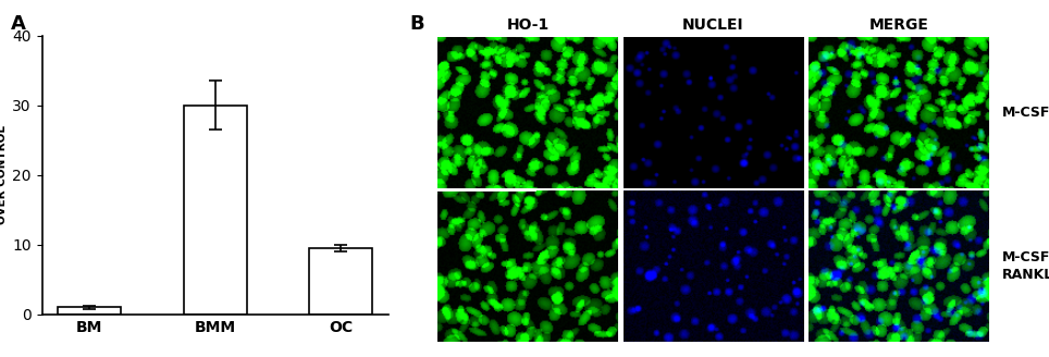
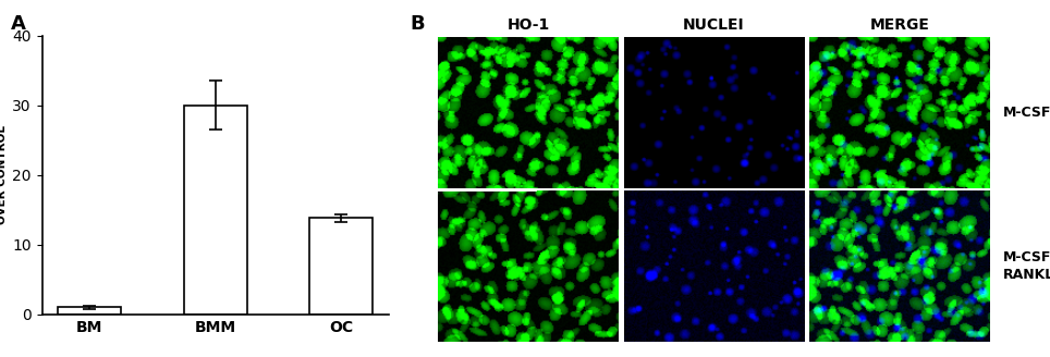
OC: 9.5 -> 13.8
